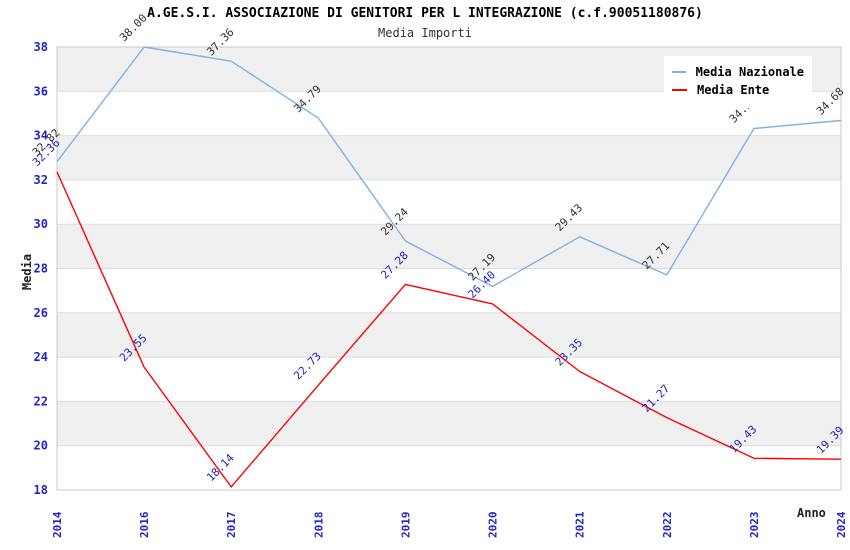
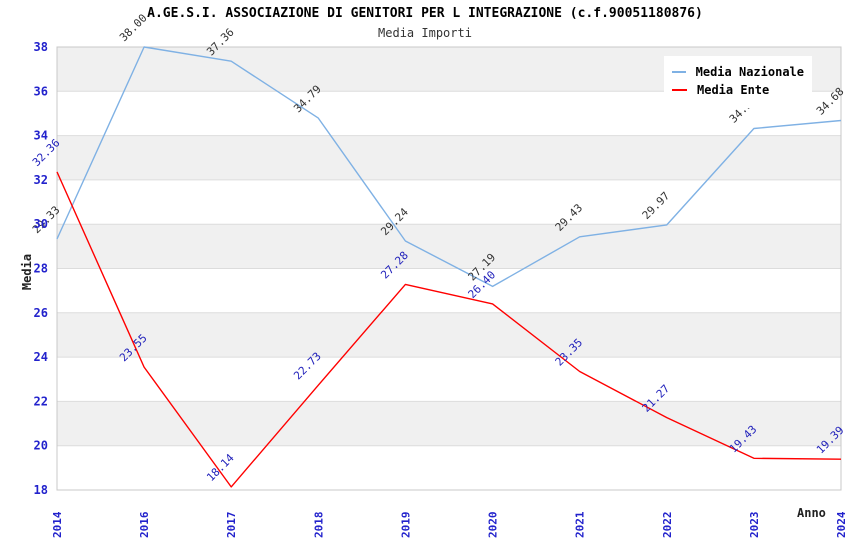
Media Nazionale/2014: 32.82 -> 29.33
Media Nazionale/2022: 27.71 -> 29.97
